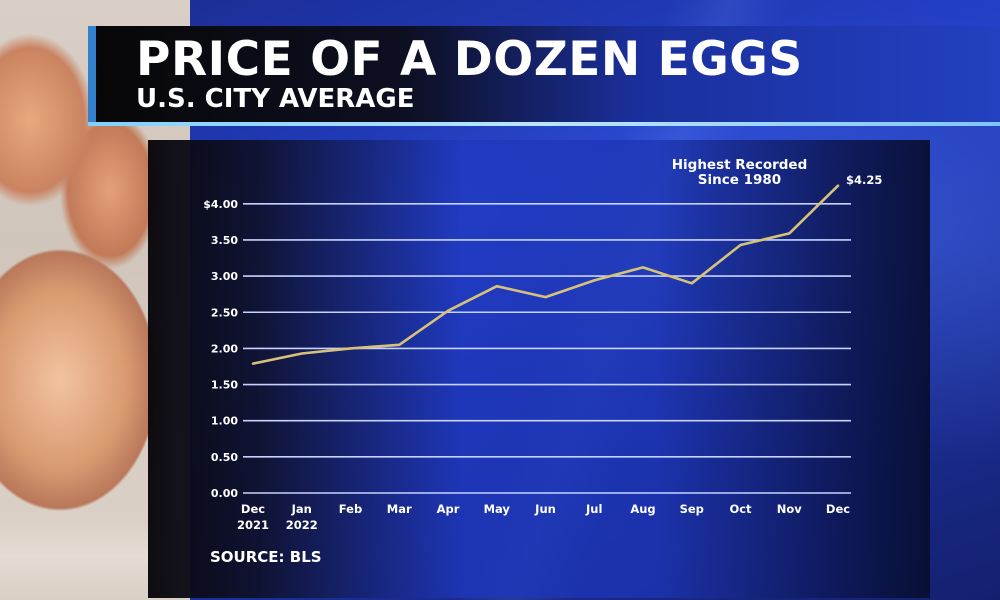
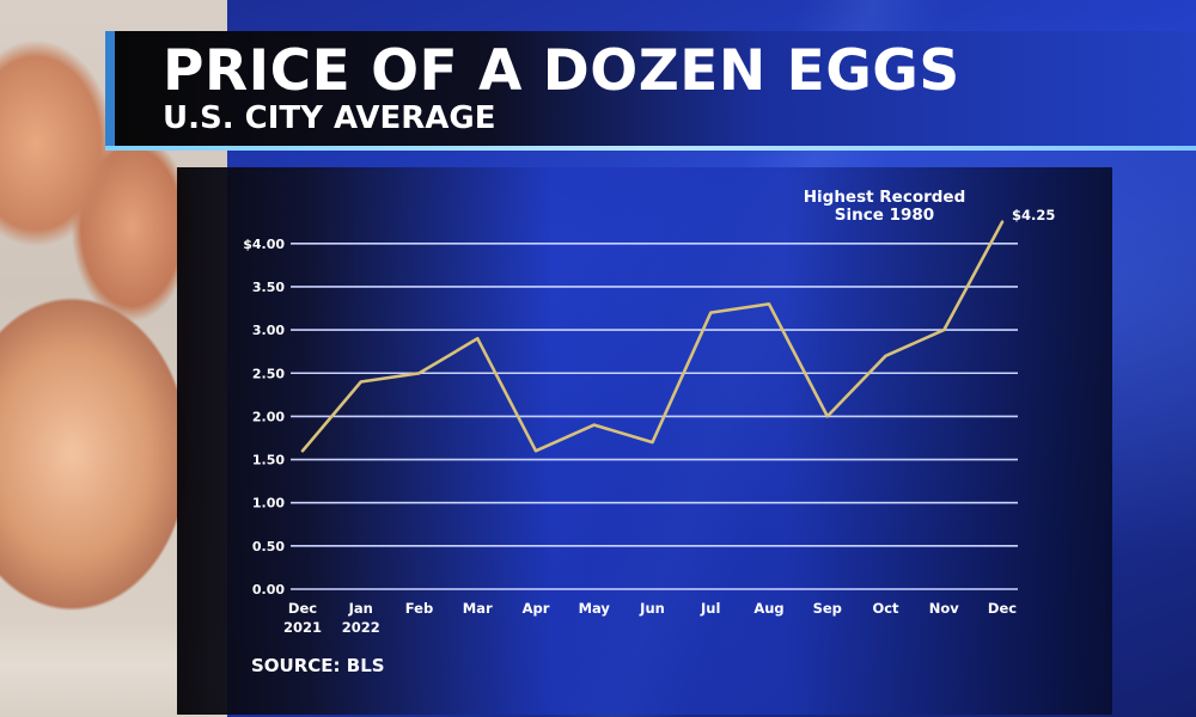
Dec 2021: $1.8 -> $1.6
Jan 2022: $1.9 -> $2.4
Feb: $2.0 -> $2.5
Mar: $2.0 -> $2.9
Apr: $2.5 -> $1.6
May: $2.9 -> $1.9
Jun: $2.7 -> $1.7
Jul: $2.9 -> $3.2
Aug: $3.1 -> $3.3
Sep: $2.9 -> $2.0
Oct: $3.4 -> $2.7
Nov: $3.6 -> $3.0
